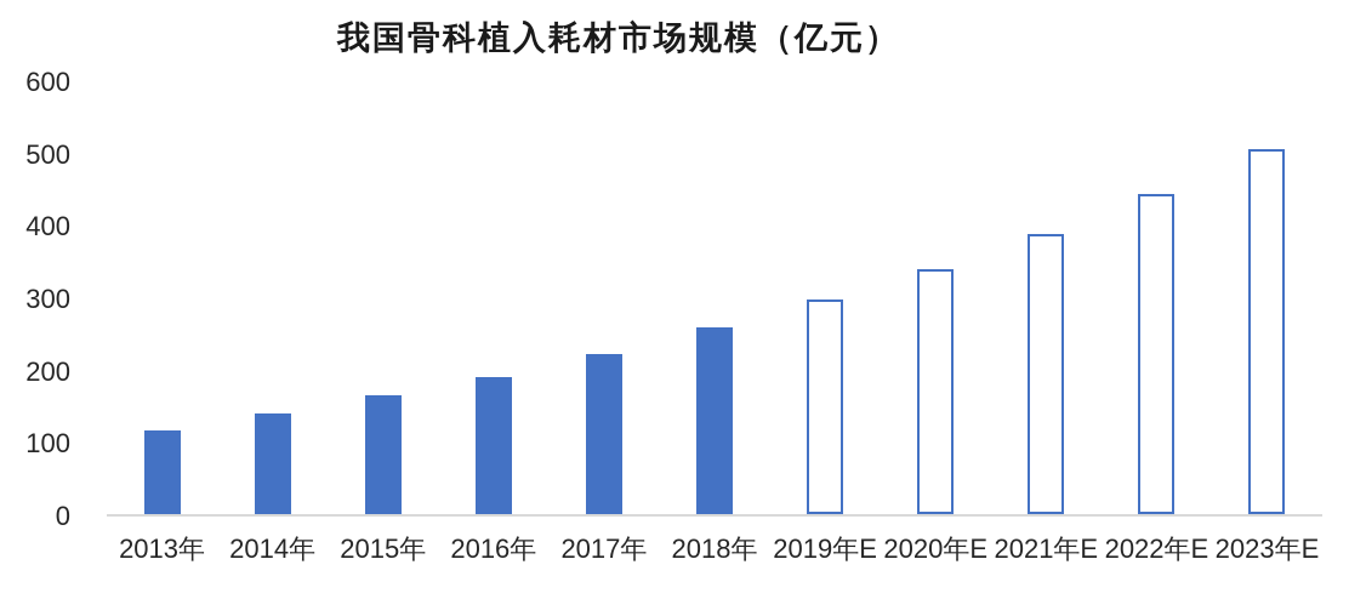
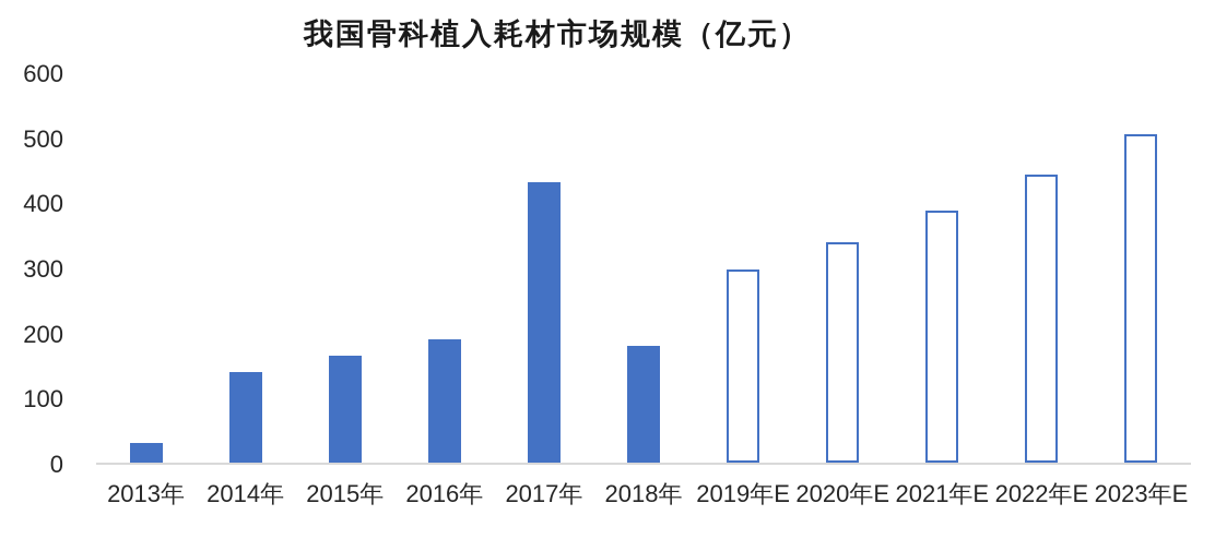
2013年: 120 -> 30
2017年: 220 -> 430
2018年: 260 -> 180
